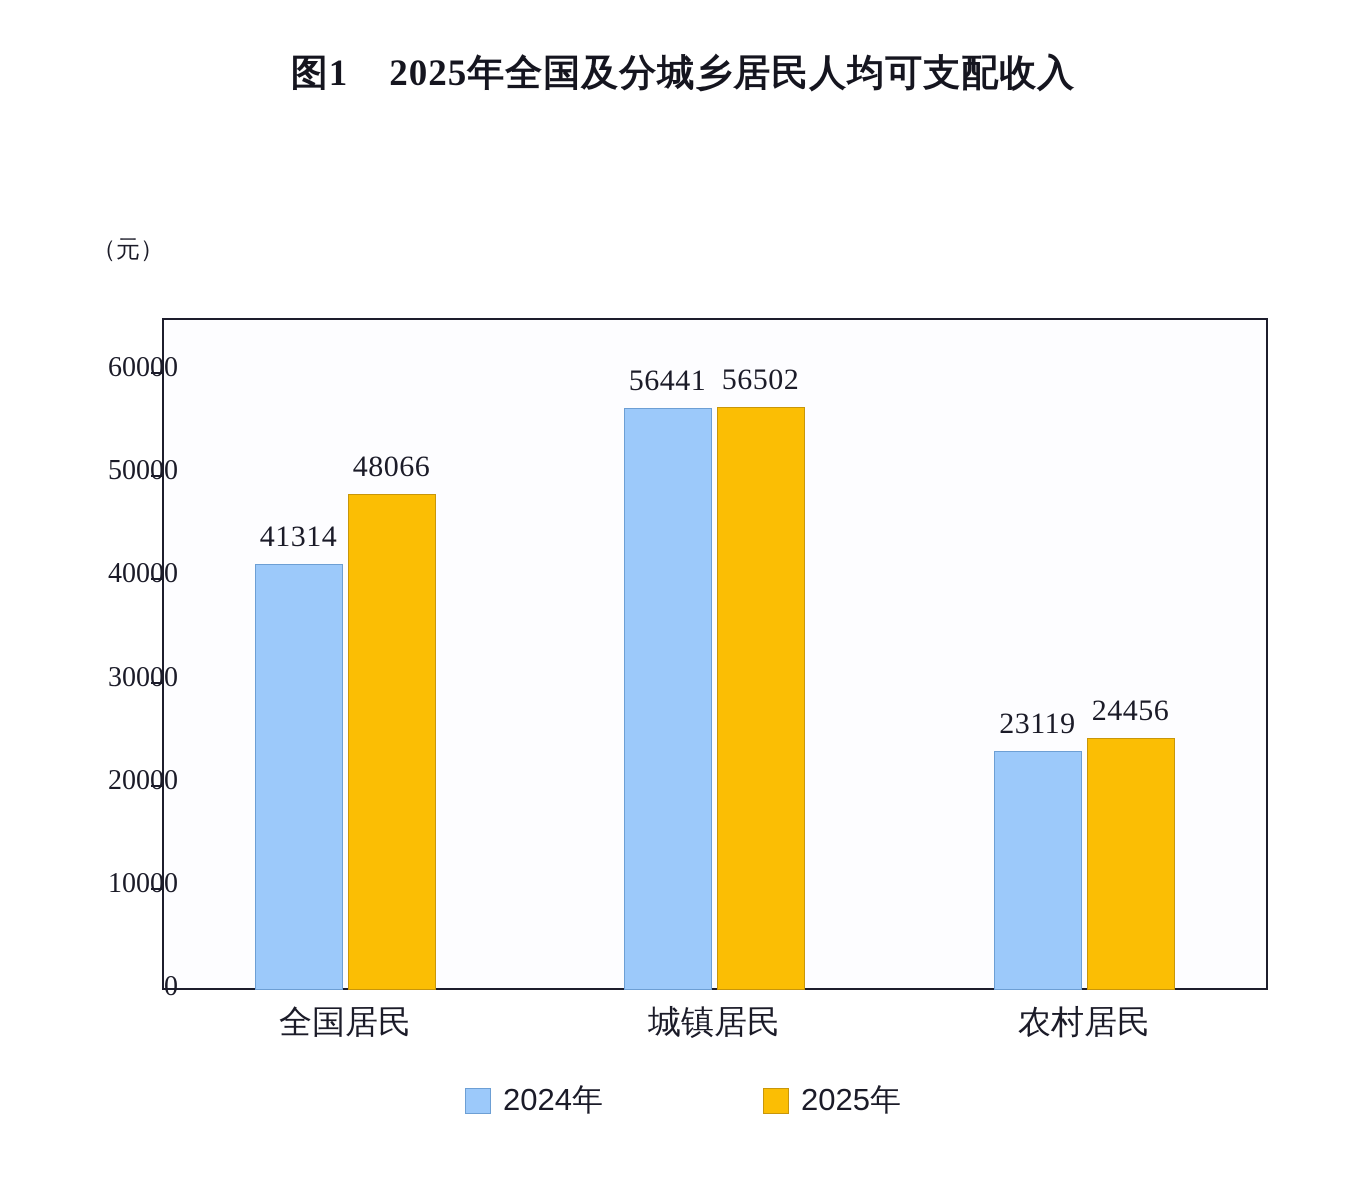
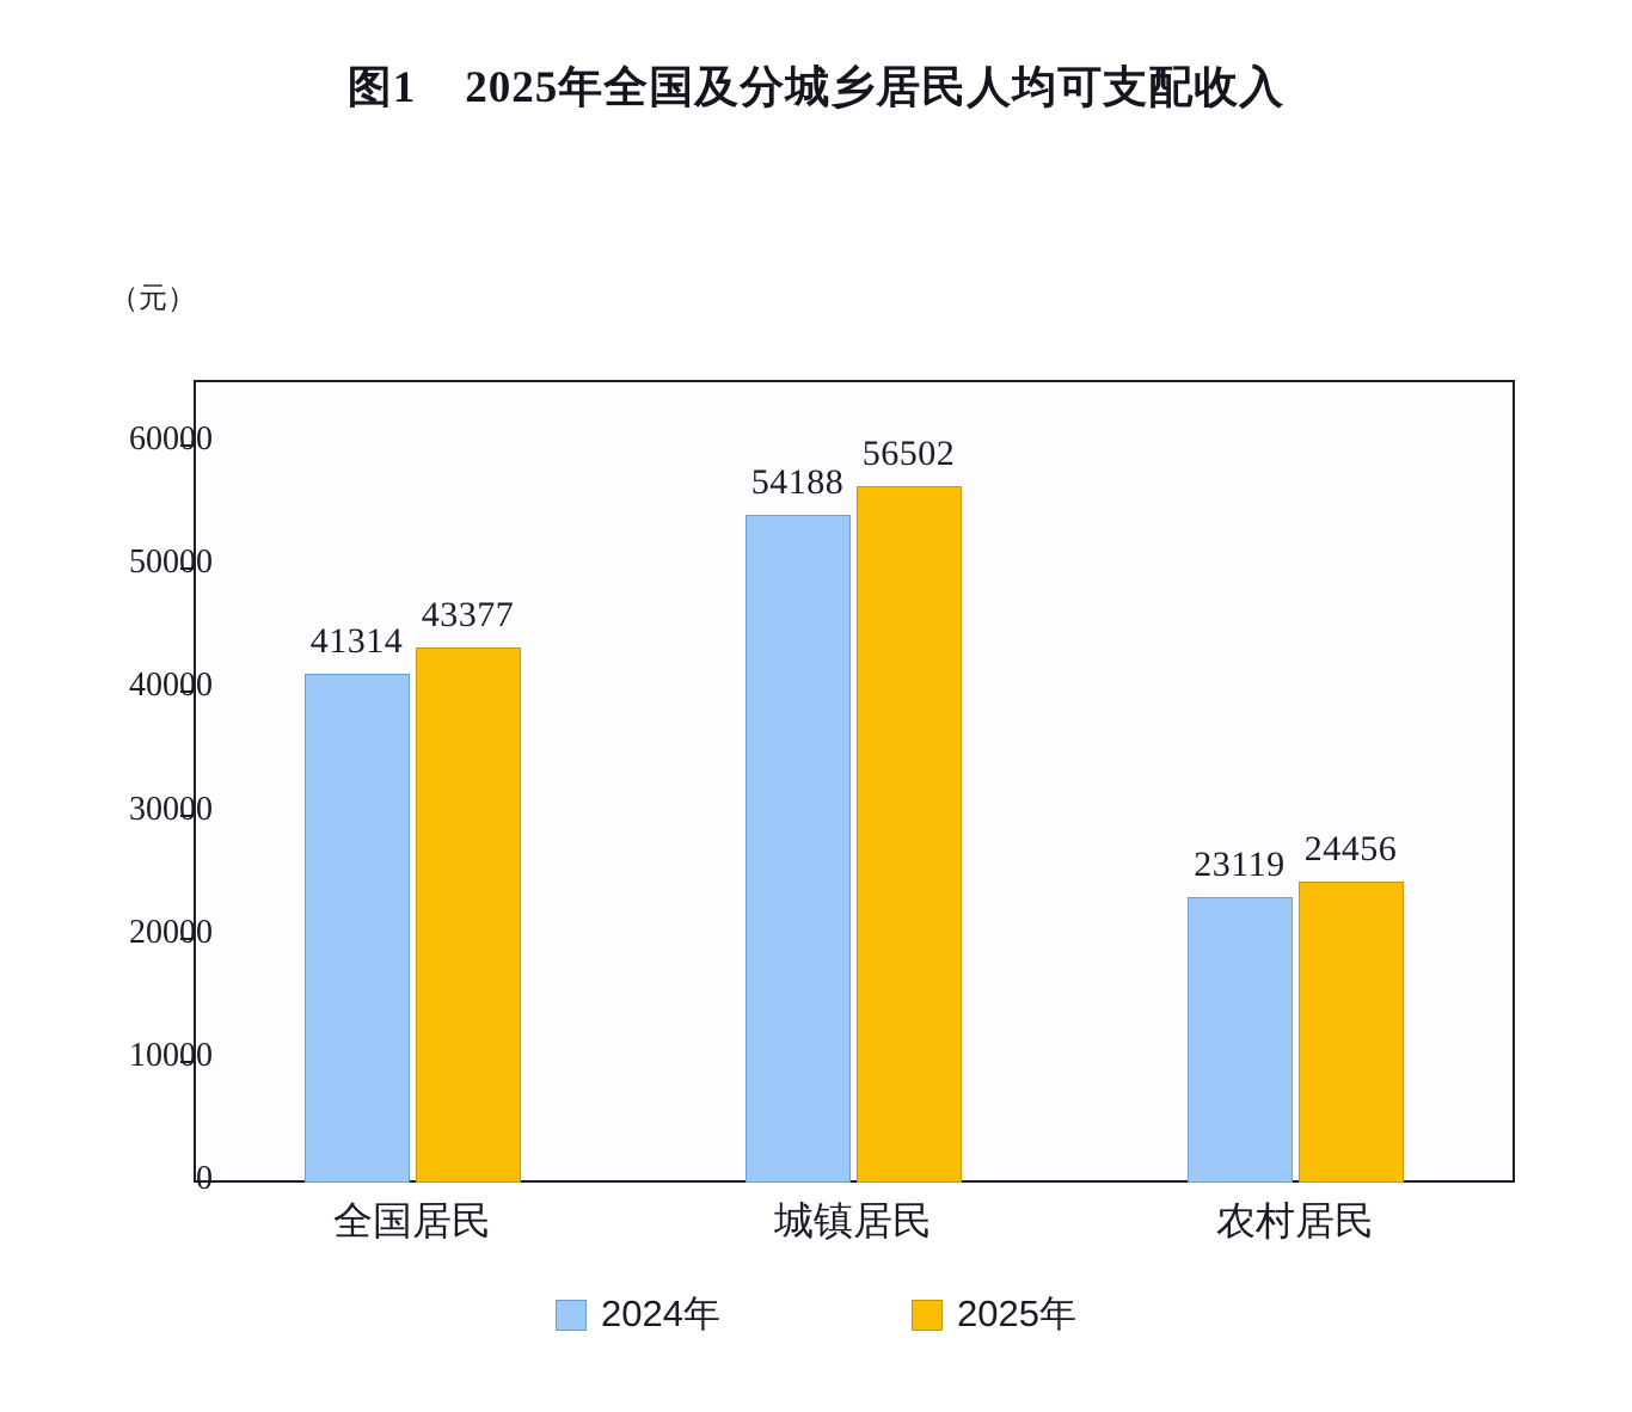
2025年/全国居民: 48066 -> 43377
2024年/城镇居民: 56441 -> 54188
